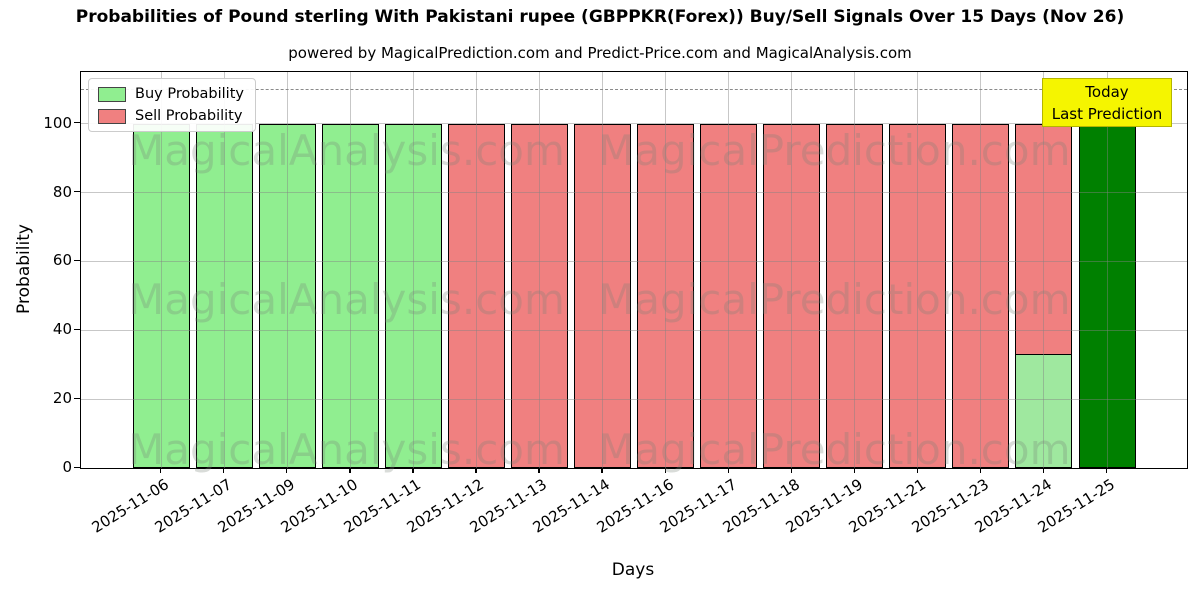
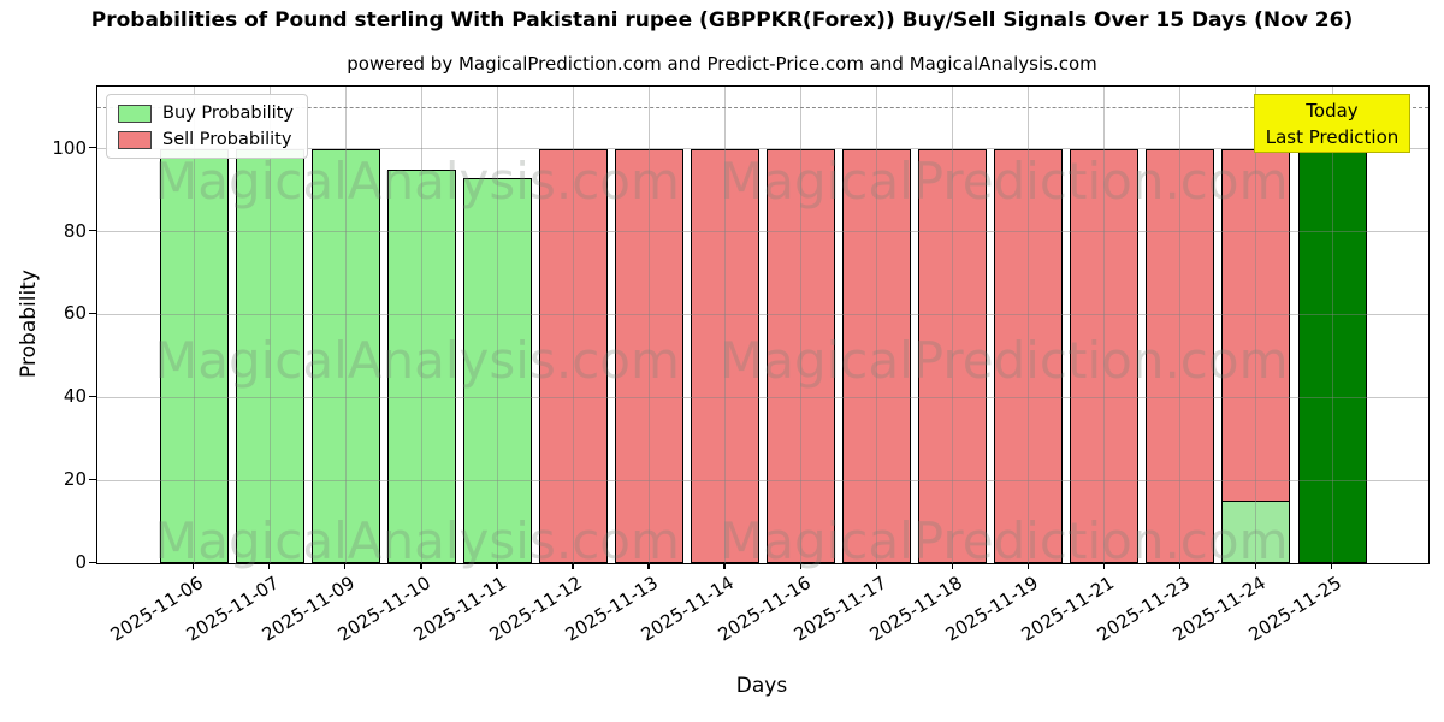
Buy Probability/2025-11-10: 100 -> 95
Buy Probability/2025-11-11: 100 -> 93
Buy Probability/2025-11-24: 33 -> 15
